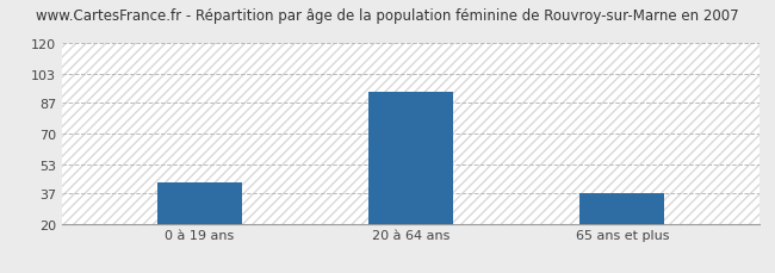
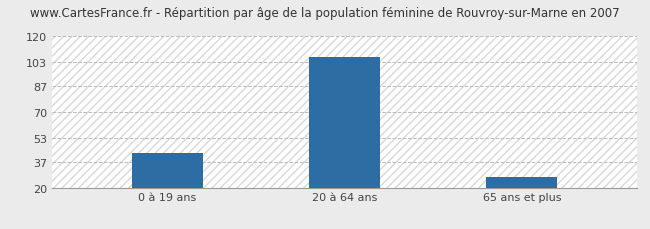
20 à 64 ans: 93 -> 106
65 ans et plus: 37 -> 27
